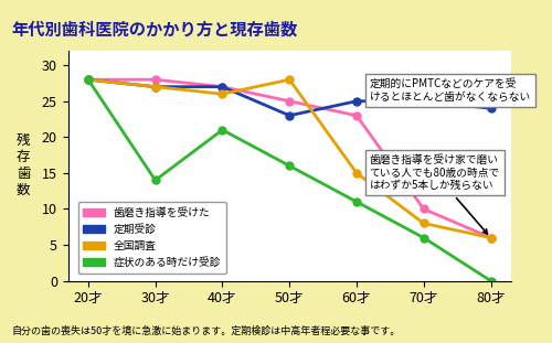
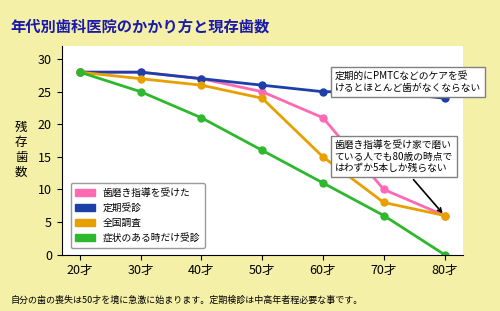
定期受診/30才: 27 -> 28
症状のある時だけ受診/30才: 14 -> 25
定期受診/50才: 23 -> 26
全国調査/50才: 28 -> 24
歯磨き指導を受けた/60才: 23 -> 21
